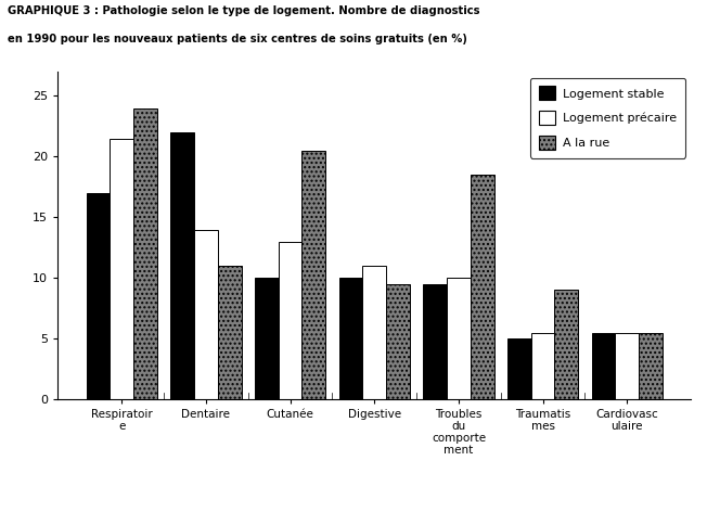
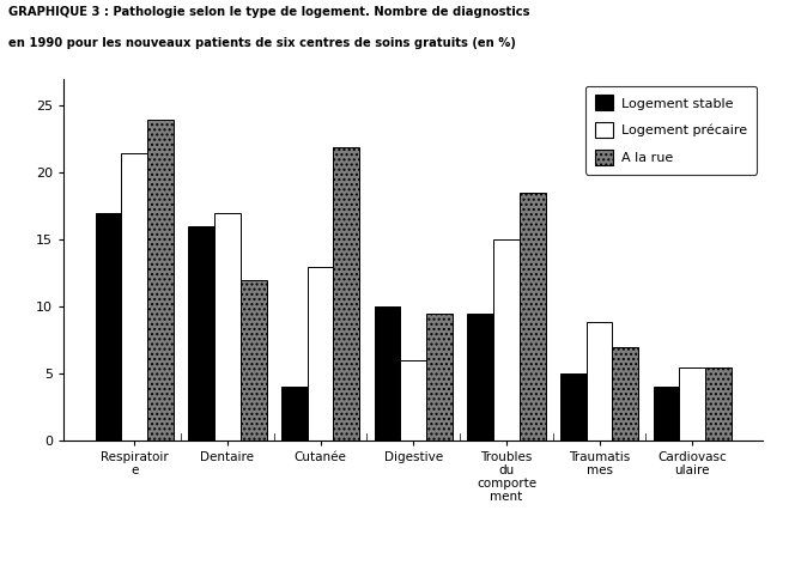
Logement stable/Dentaire: 22.0 -> 16.0
Logement précaire/Dentaire: 14.0 -> 17.0
A la rue/Dentaire: 11.0 -> 12.0
Logement stable/Cutanée: 10.0 -> 4.0
A la rue/Cutanée: 20.5 -> 21.9
Logement précaire/Digestive: 11.0 -> 6.0
Logement précaire/Troubles du comporte ment: 10.0 -> 15.0
Logement précaire/Traumatis mes: 5.5 -> 8.9
A la rue/Traumatis mes: 9.0 -> 7.0
Logement stable/Cardiovasc ulaire: 5.5 -> 4.0
